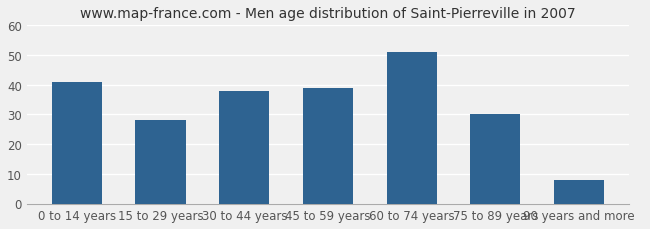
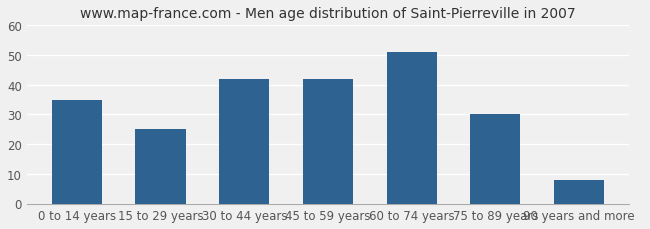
0 to 14 years: 41 -> 35
15 to 29 years: 28 -> 25
30 to 44 years: 38 -> 42
45 to 59 years: 39 -> 42
